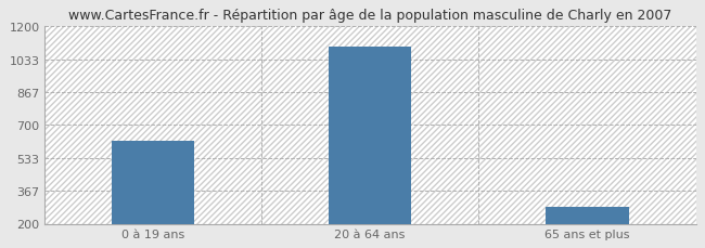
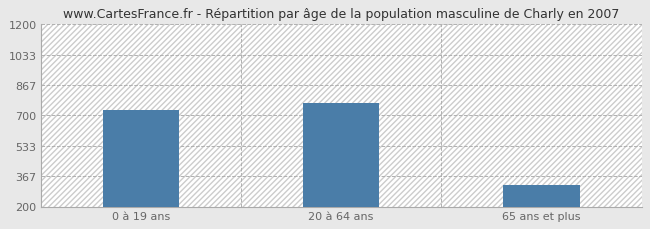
0 à 19 ans: 620 -> 730
20 à 64 ans: 1100 -> 770
65 ans et plus: 280 -> 320
